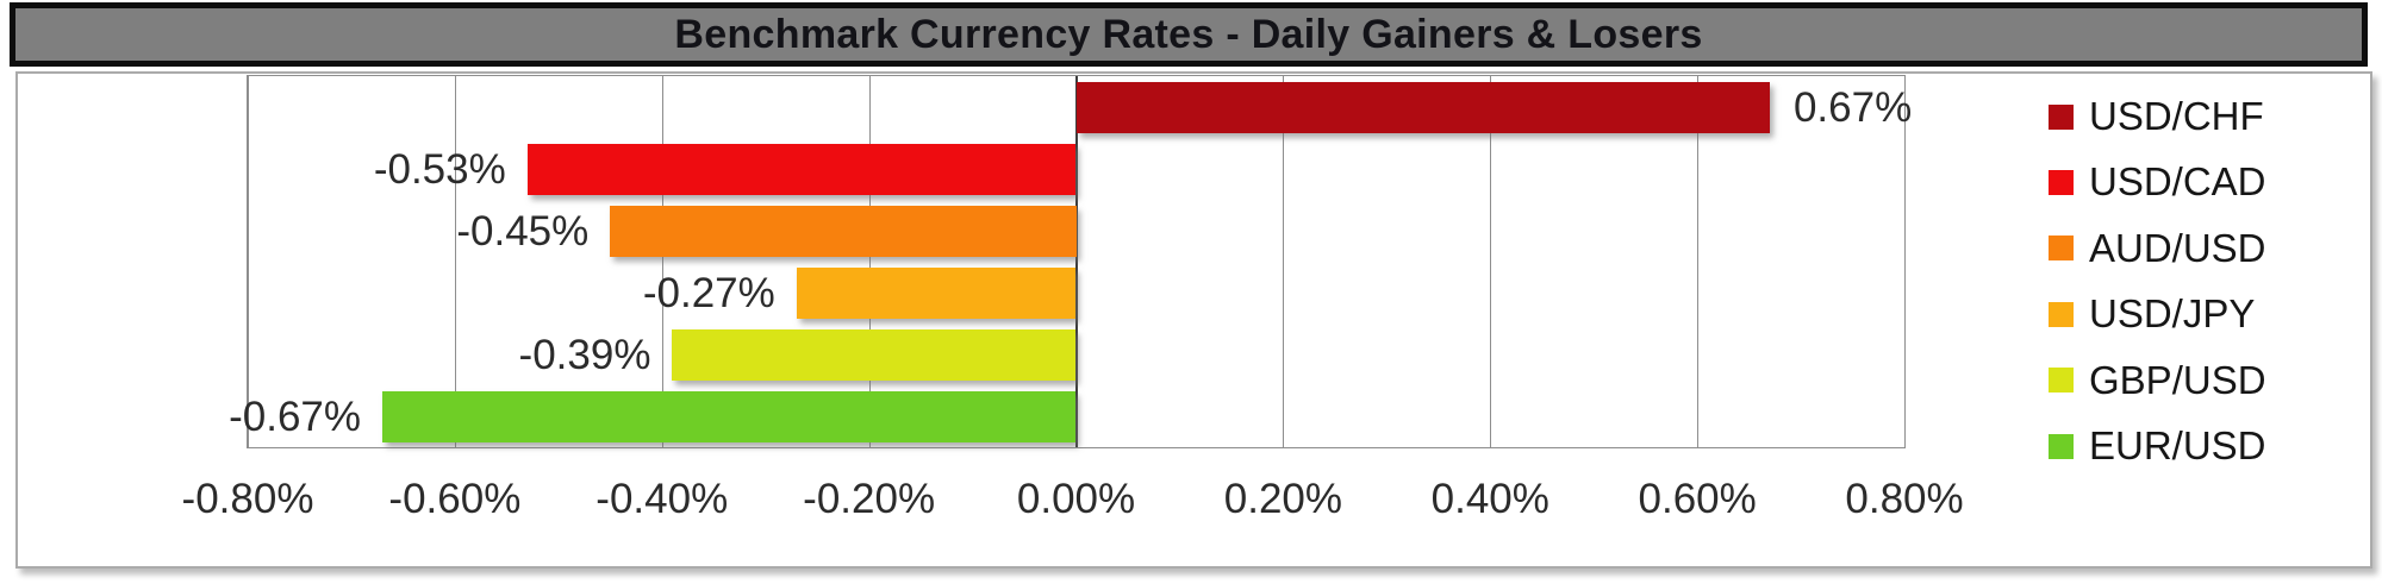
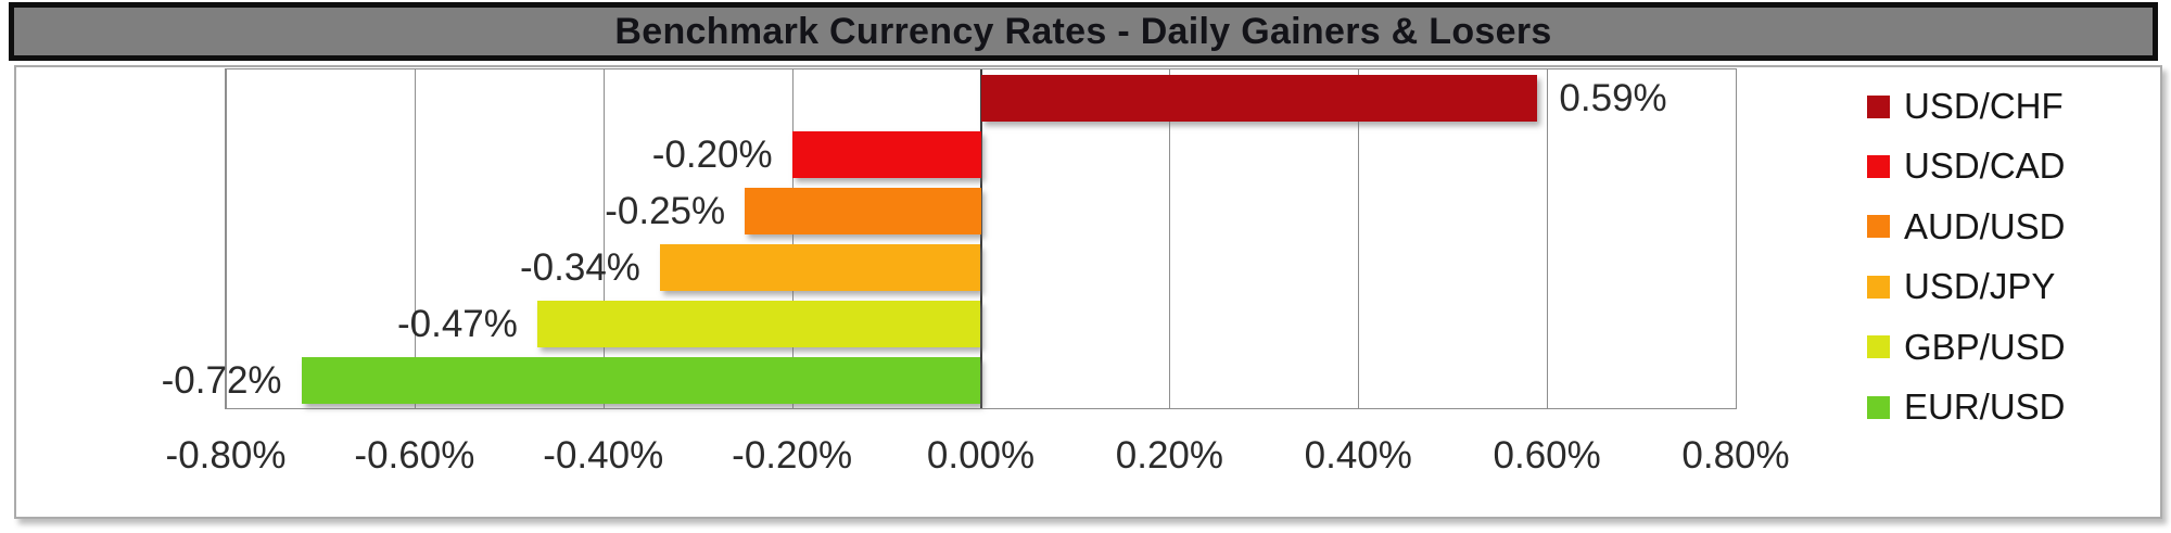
USD/CHF: 0.67% -> 0.59%
USD/CAD: -0.53% -> -0.20%
AUD/USD: -0.45% -> -0.25%
USD/JPY: -0.27% -> -0.34%
GBP/USD: -0.39% -> -0.47%
EUR/USD: -0.67% -> -0.72%
